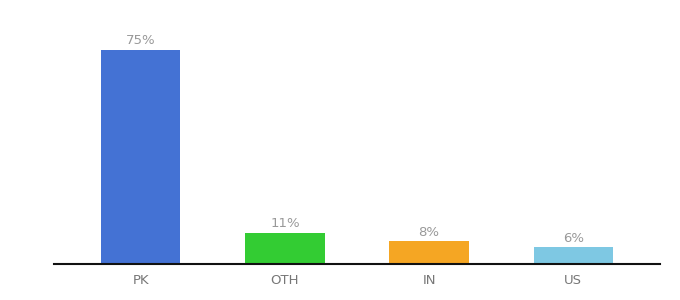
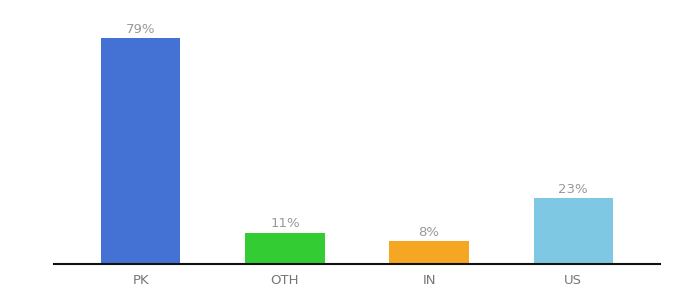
PK: 75% -> 79%
US: 6% -> 23%
